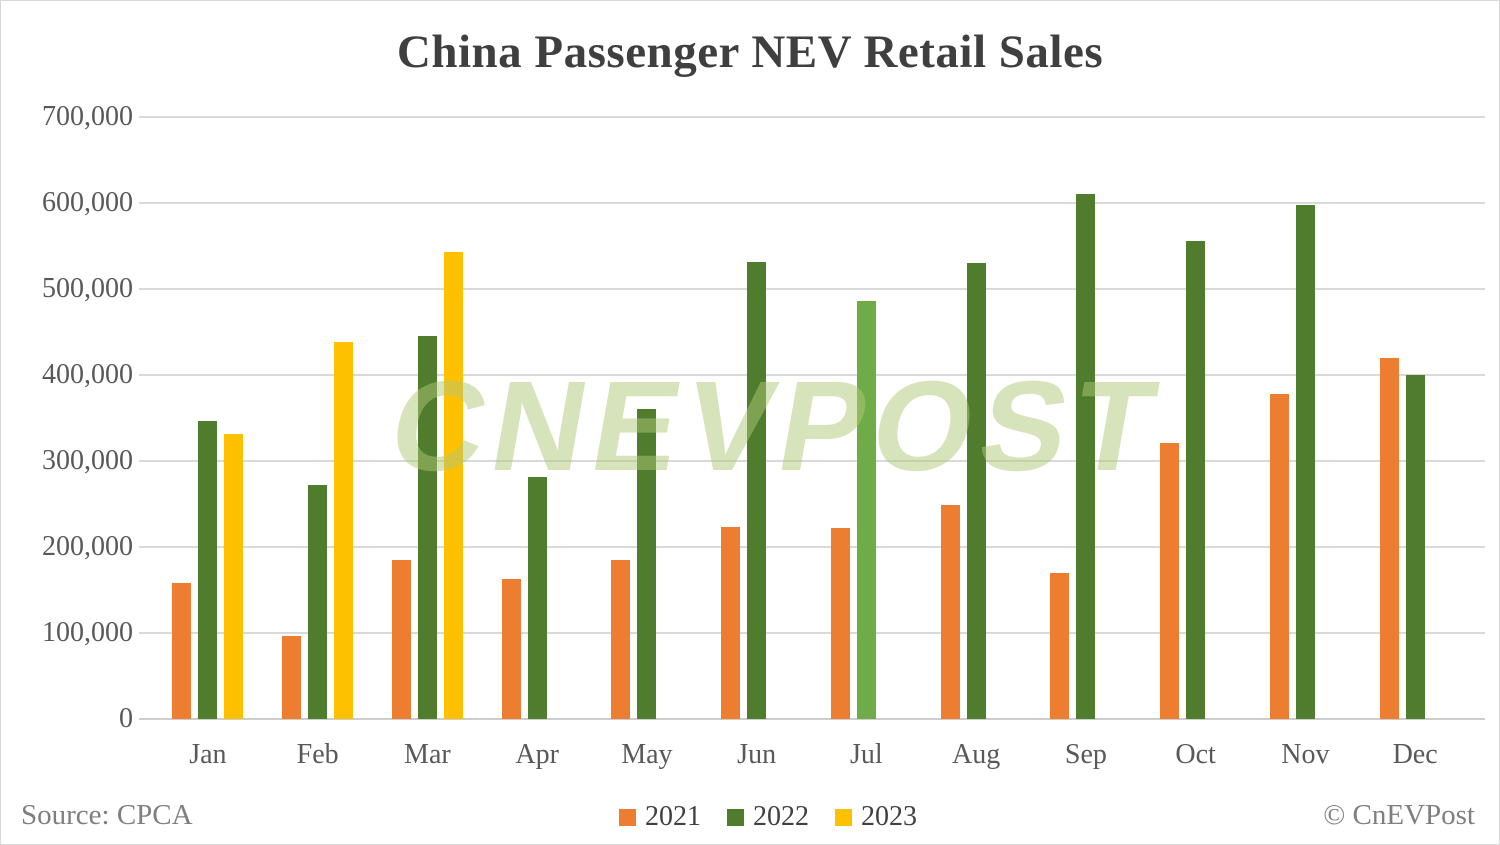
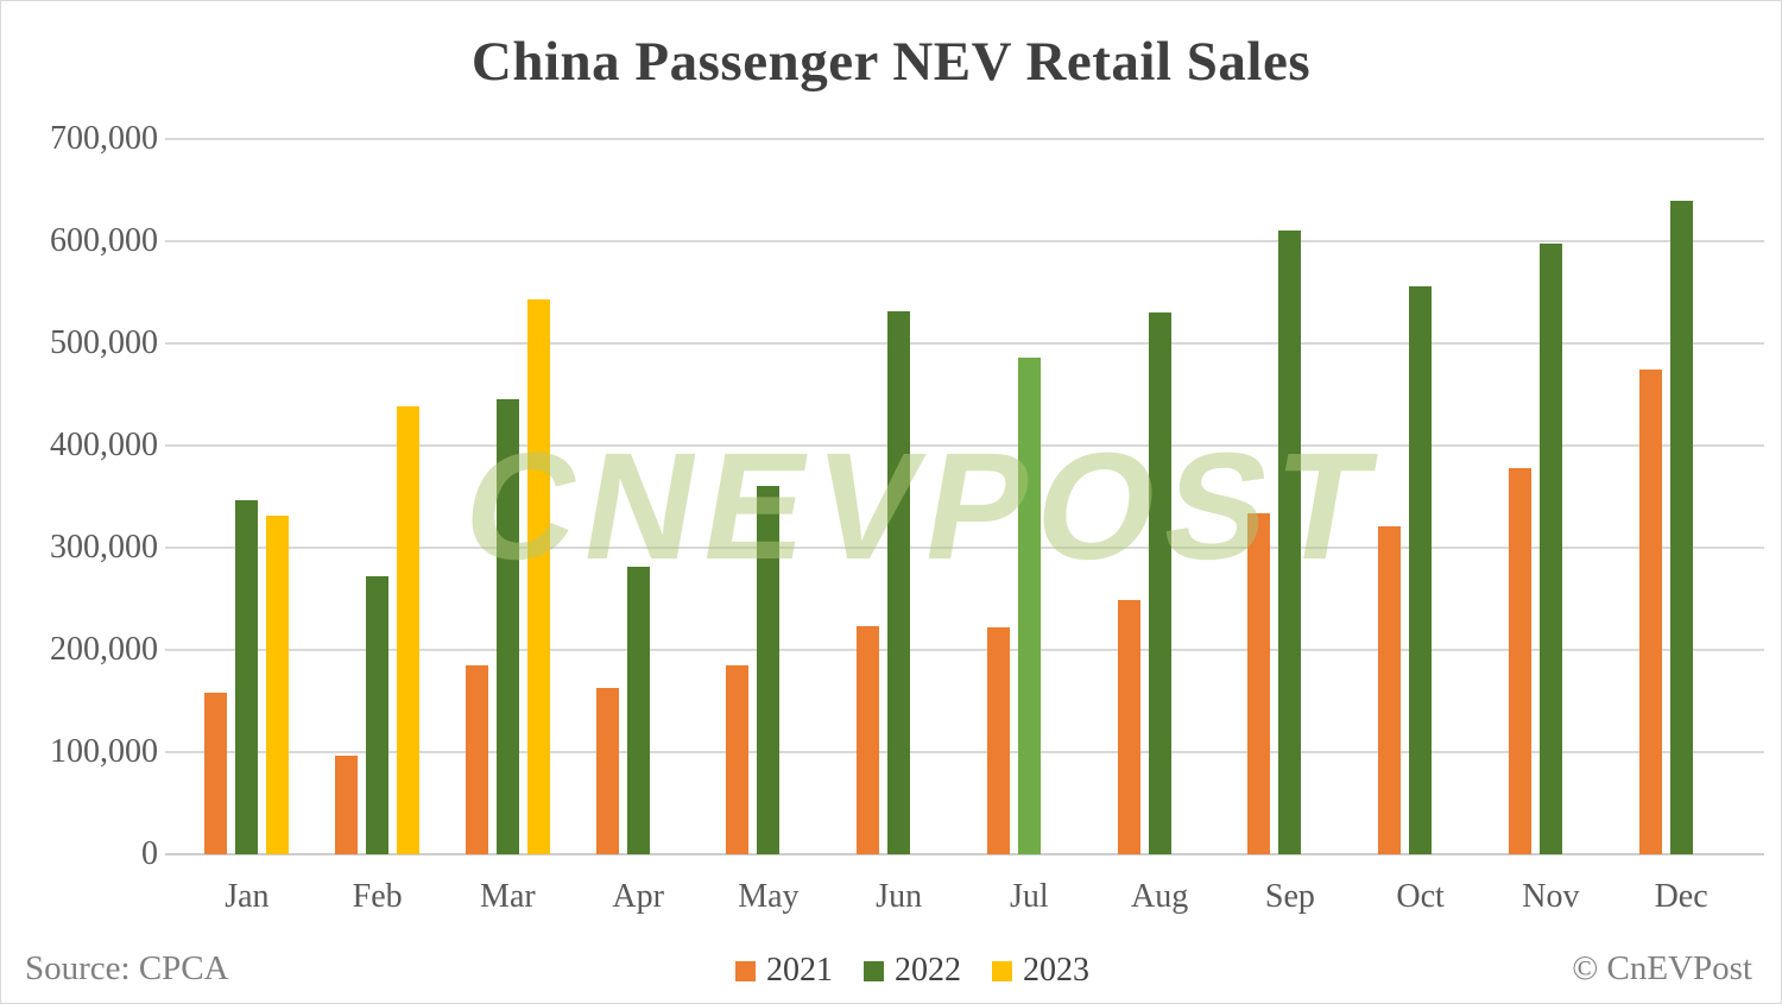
2021/Sep: 170000 -> 330000
2021/Dec: 420000 -> 480000
2022/Dec: 400000 -> 640000
